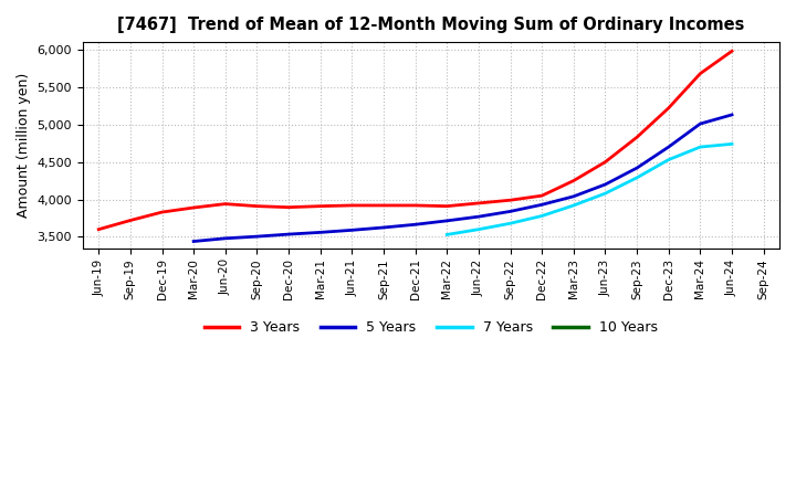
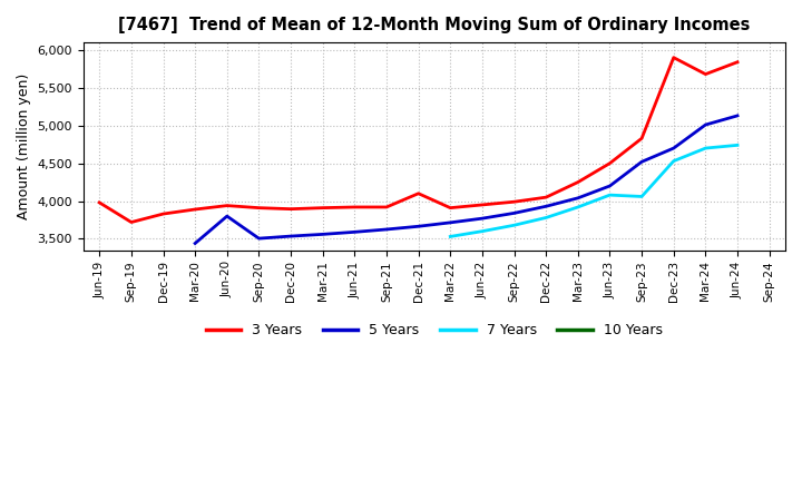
3 Years/Jun-19: 3,600 -> 3,980
5 Years/Jun-20: 3,480 -> 3,800
3 Years/Dec-21: 3,920 -> 4,100
5 Years/Sep-23: 4,420 -> 4,520
7 Years/Sep-23: 4,290 -> 4,060
3 Years/Dec-23: 5,220 -> 5,900
3 Years/Jun-24: 5,980 -> 5,840
